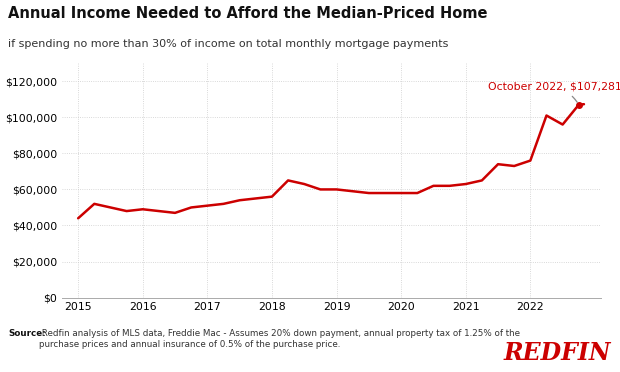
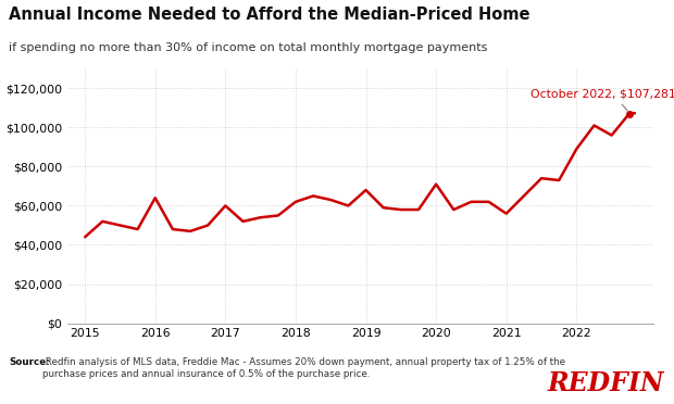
2016: $49,000 -> $64,000
2017: $51,000 -> $60,000
2018: $56,000 -> $62,000
2019: $60,000 -> $68,000
2020: $58,000 -> $71,000
2021: $63,000 -> $56,000
2022: $76,000 -> $89,000
